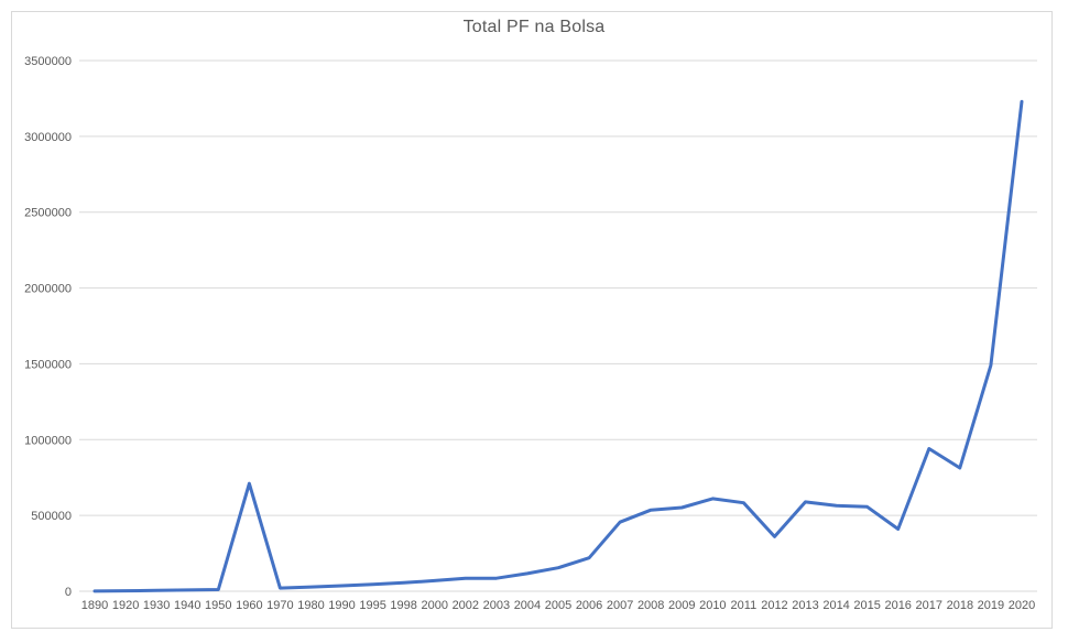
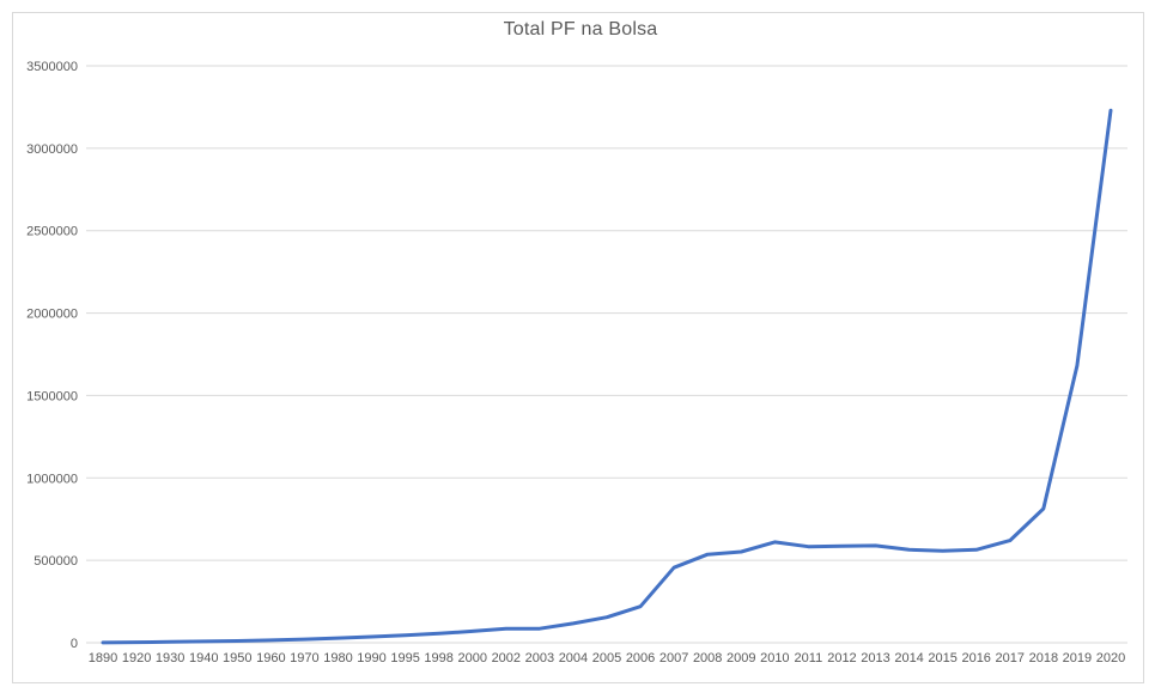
1960: 710000 -> 20000
2012: 360000 -> 590000
2016: 410000 -> 560000
2017: 940000 -> 620000
2019: 1490000 -> 1680000
